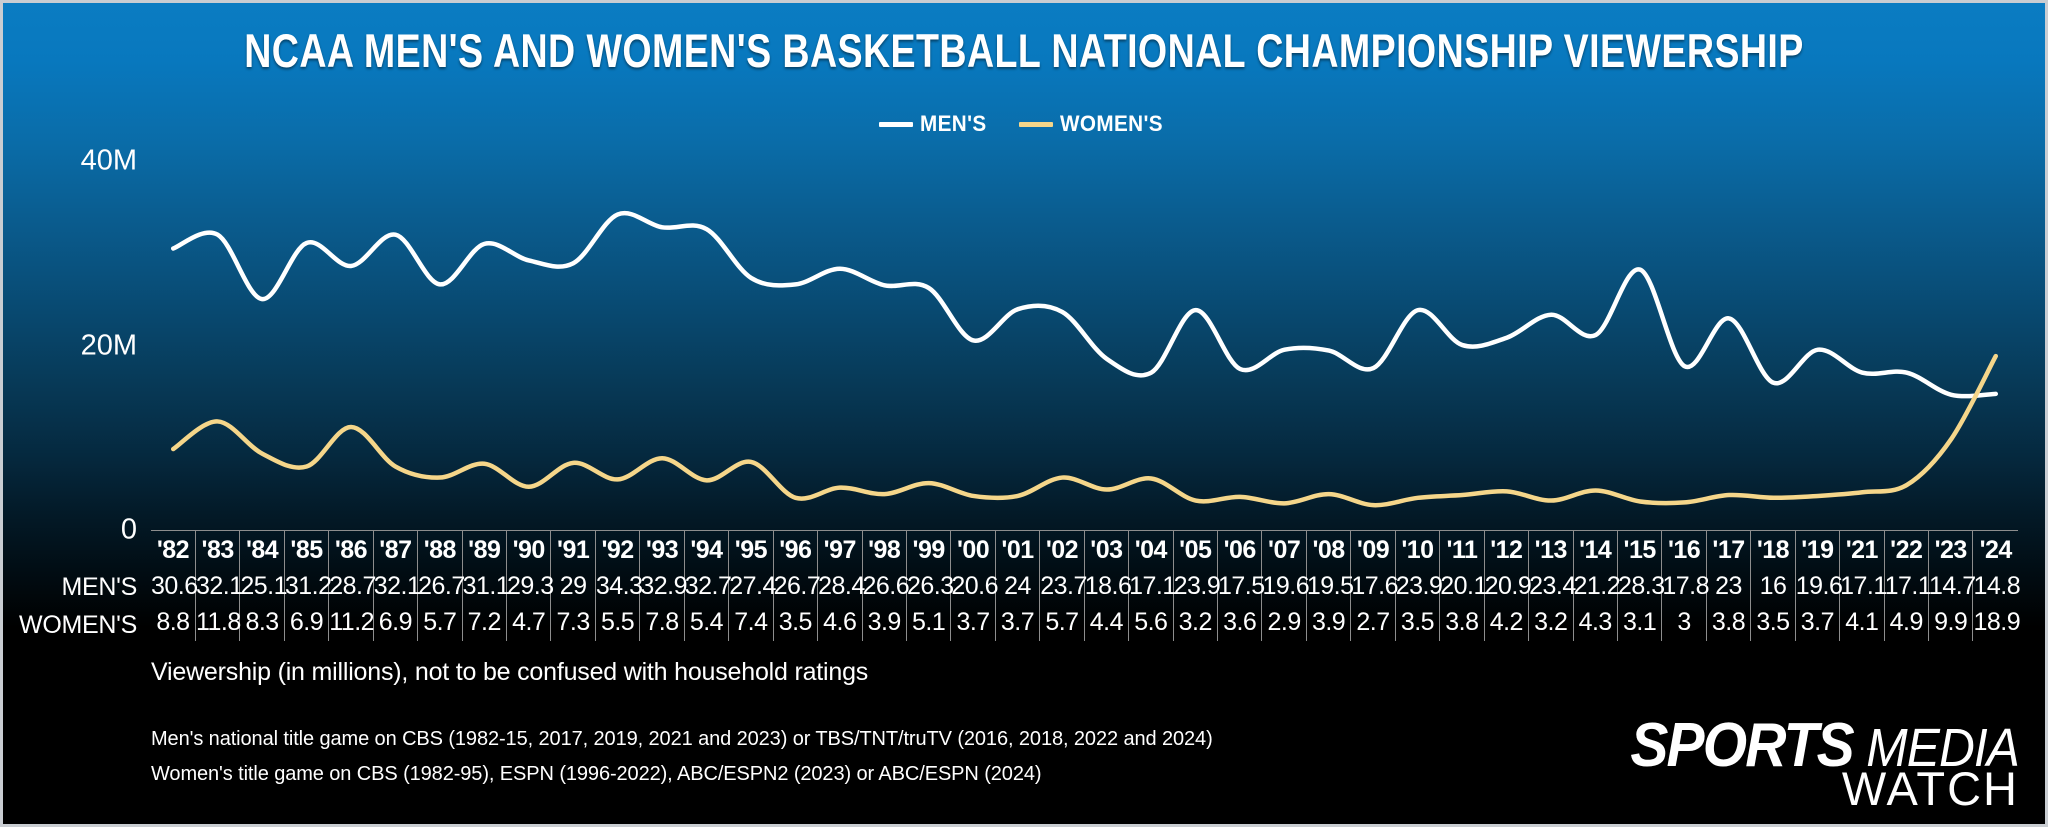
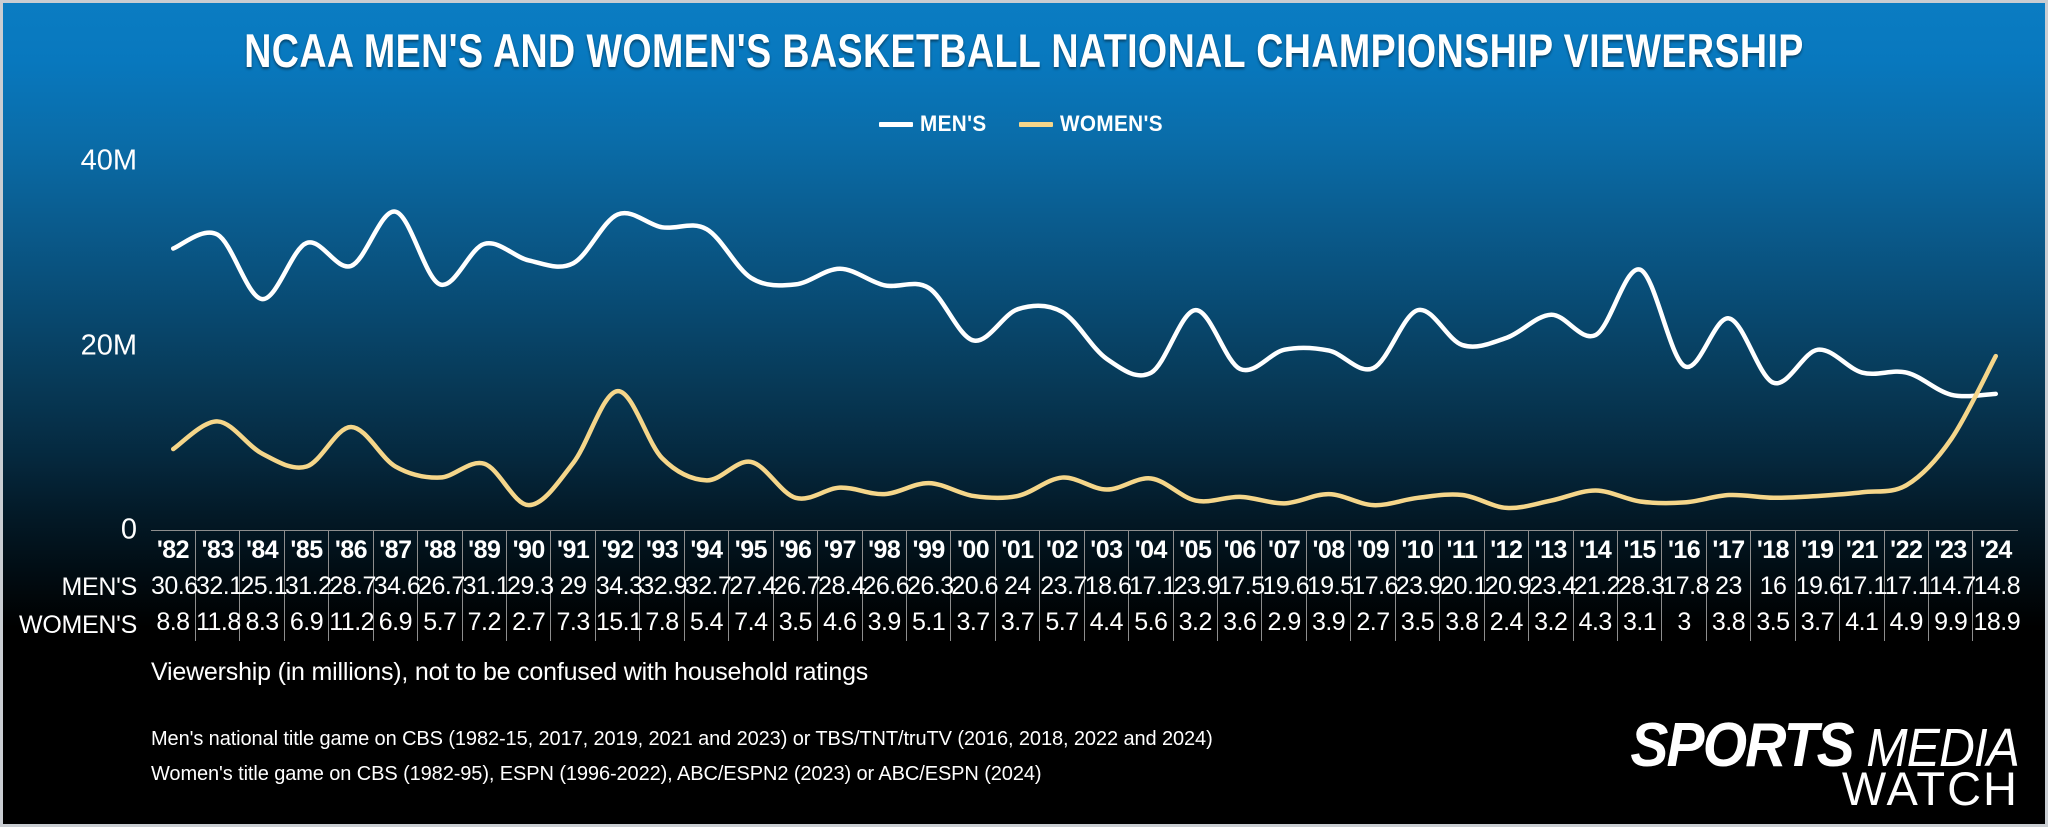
MEN'S/'87: 32.1 -> 34.6
WOMEN'S/'90: 4.7 -> 2.7
WOMEN'S/'92: 5.5 -> 15.1
WOMEN'S/'12: 4.2 -> 2.4
